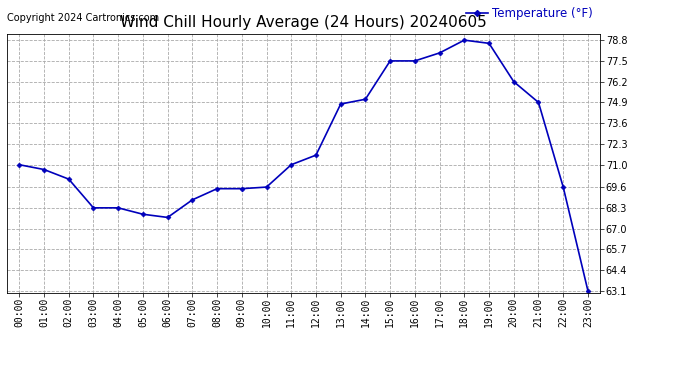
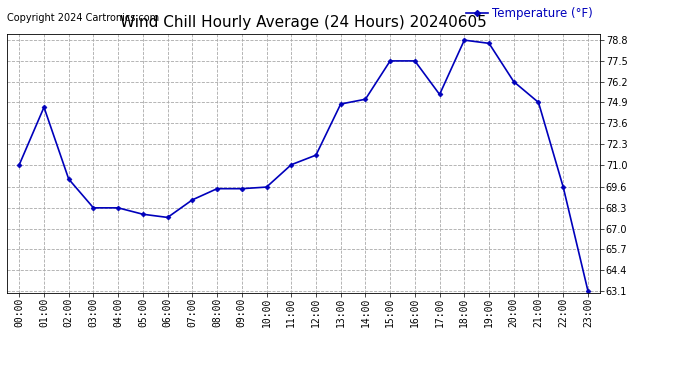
01:00: 70.7 -> 74.6
17:00: 78.0 -> 75.4
